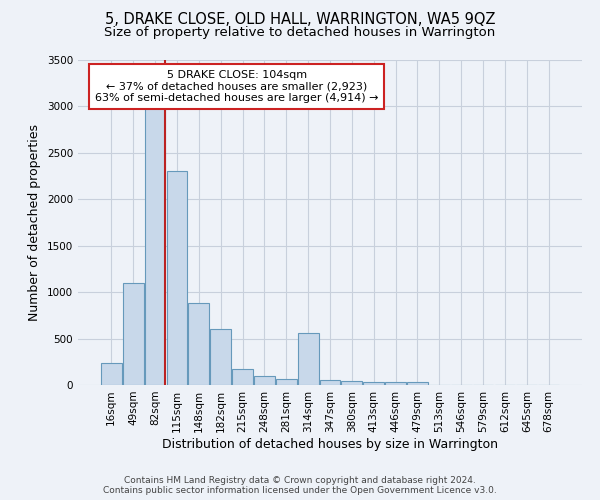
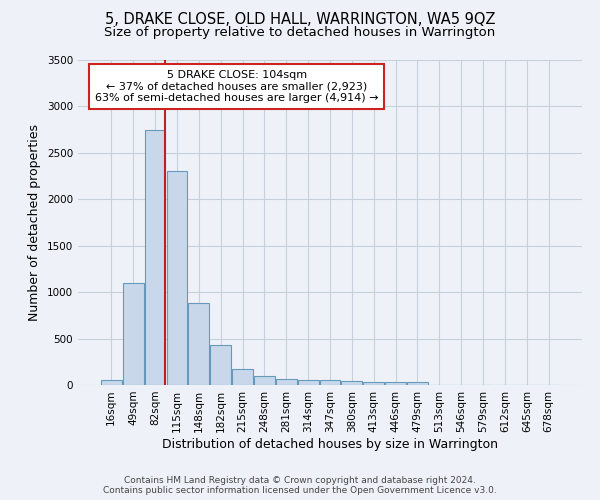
16sqm: 240 -> 50
82sqm: 2980 -> 2750
182sqm: 600 -> 430
314sqm: 560 -> 50
